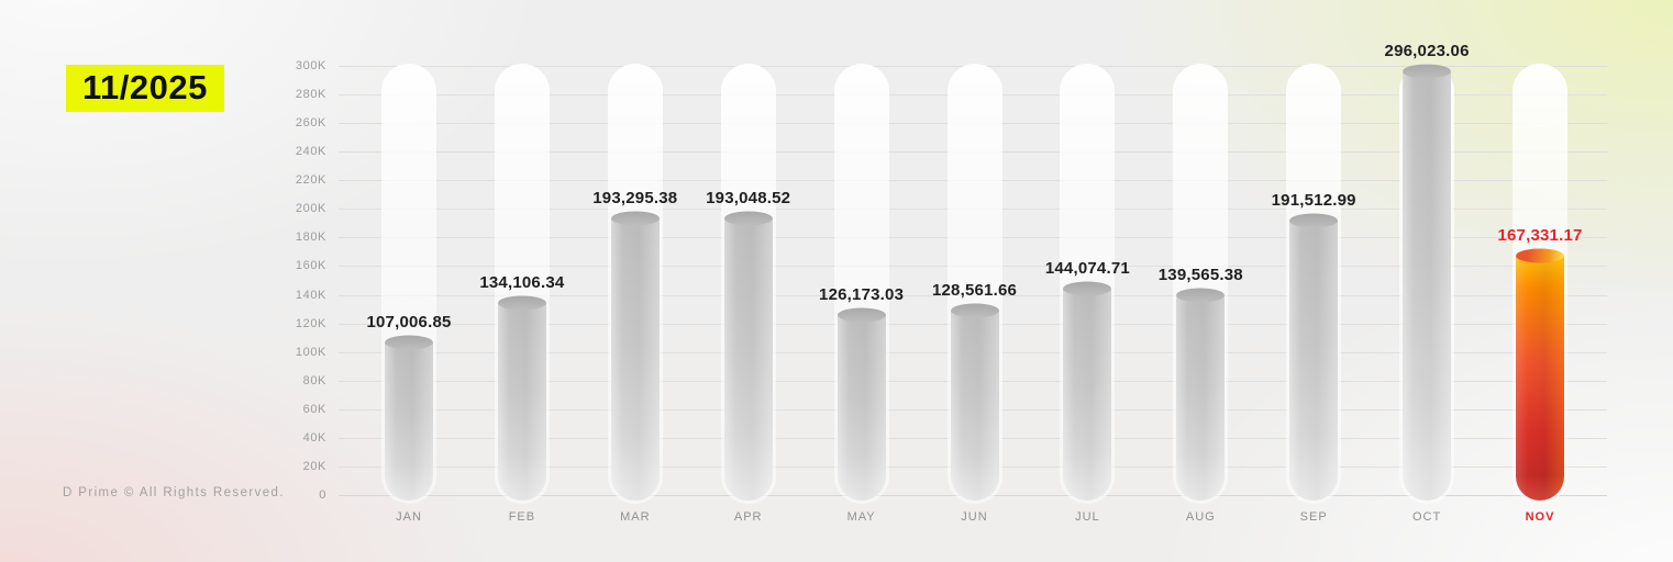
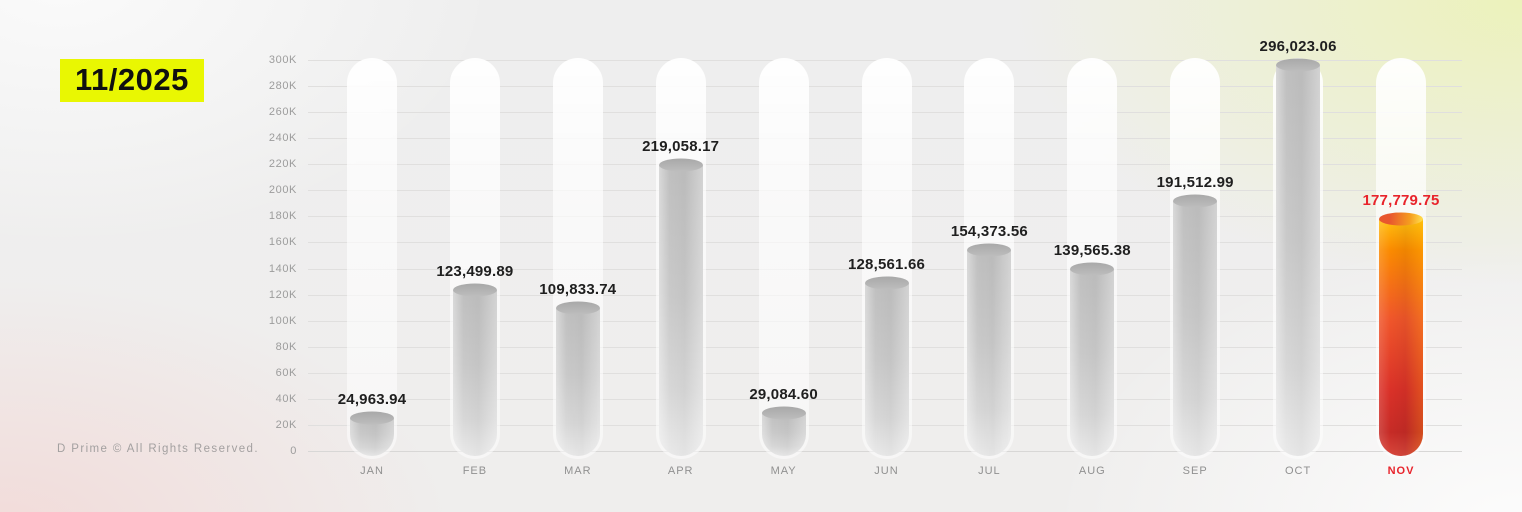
JAN: 107,006.85 -> 24,963.94
FEB: 134,106.34 -> 123,499.89
MAR: 193,295.38 -> 109,833.74
APR: 193,048.52 -> 219,058.17
MAY: 126,173.03 -> 29,084.60
JUL: 144,074.71 -> 154,373.56
NOV: 167,331.17 -> 177,779.75
